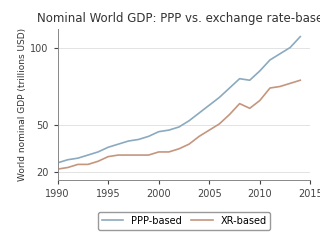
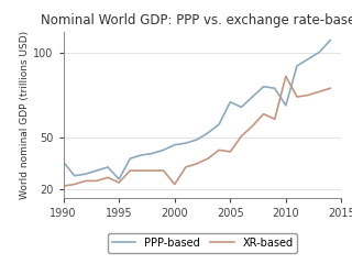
PPP-based/1990: 26 -> 36
PPP-based/1995: 36 -> 26
XR-based/1995: 30 -> 24
XR-based/2000: 33 -> 23
PPP-based/2005: 63 -> 71
XR-based/2005: 47 -> 42
PPP-based/2010: 85 -> 69
XR-based/2010: 66 -> 86
